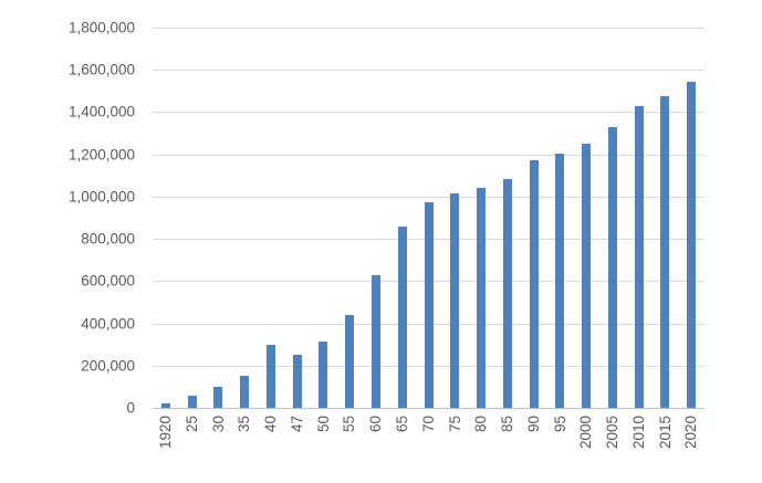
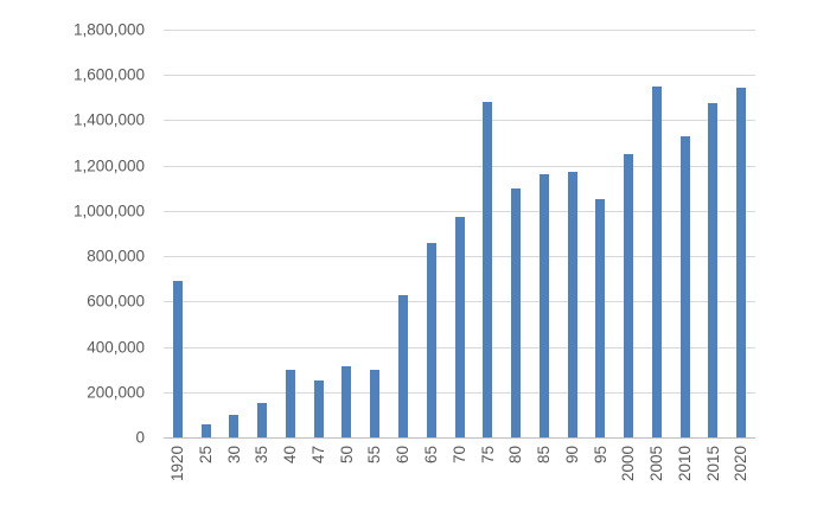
1920: 20000 -> 690000
55: 440000 -> 300000
75: 1020000 -> 1480000
80: 1040000 -> 1100000
85: 1080000 -> 1160000
95: 1200000 -> 1050000
2005: 1330000 -> 1550000
2010: 1430000 -> 1330000
